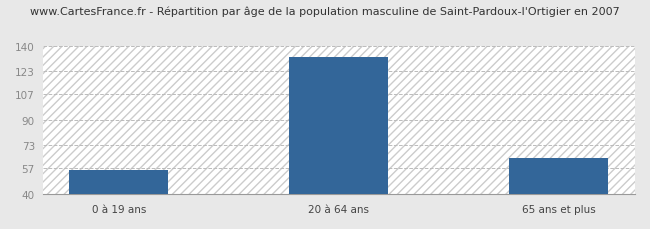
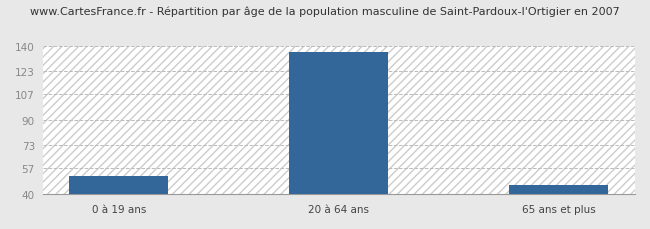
0 à 19 ans: 56 -> 52
20 à 64 ans: 132 -> 136
65 ans et plus: 64 -> 46
